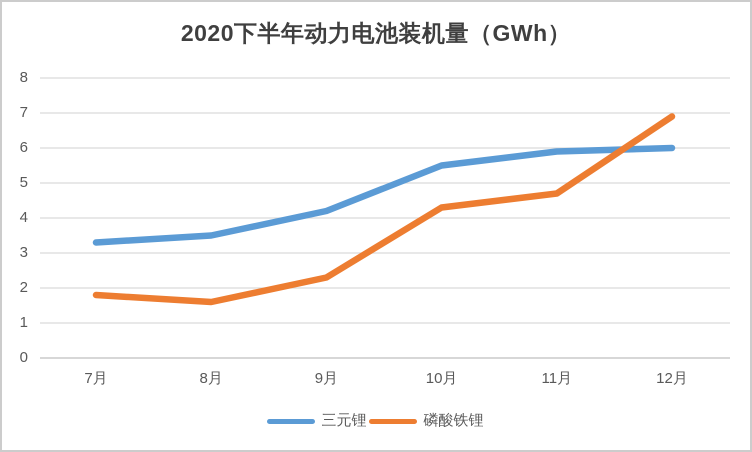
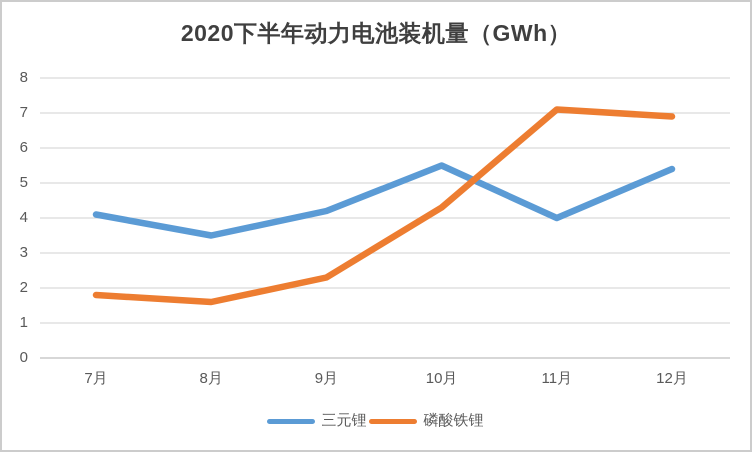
三元锂/7月: 3.3 -> 4.1
三元锂/11月: 5.9 -> 4.0
磷酸铁锂/11月: 4.7 -> 7.1
三元锂/12月: 6.0 -> 5.4
